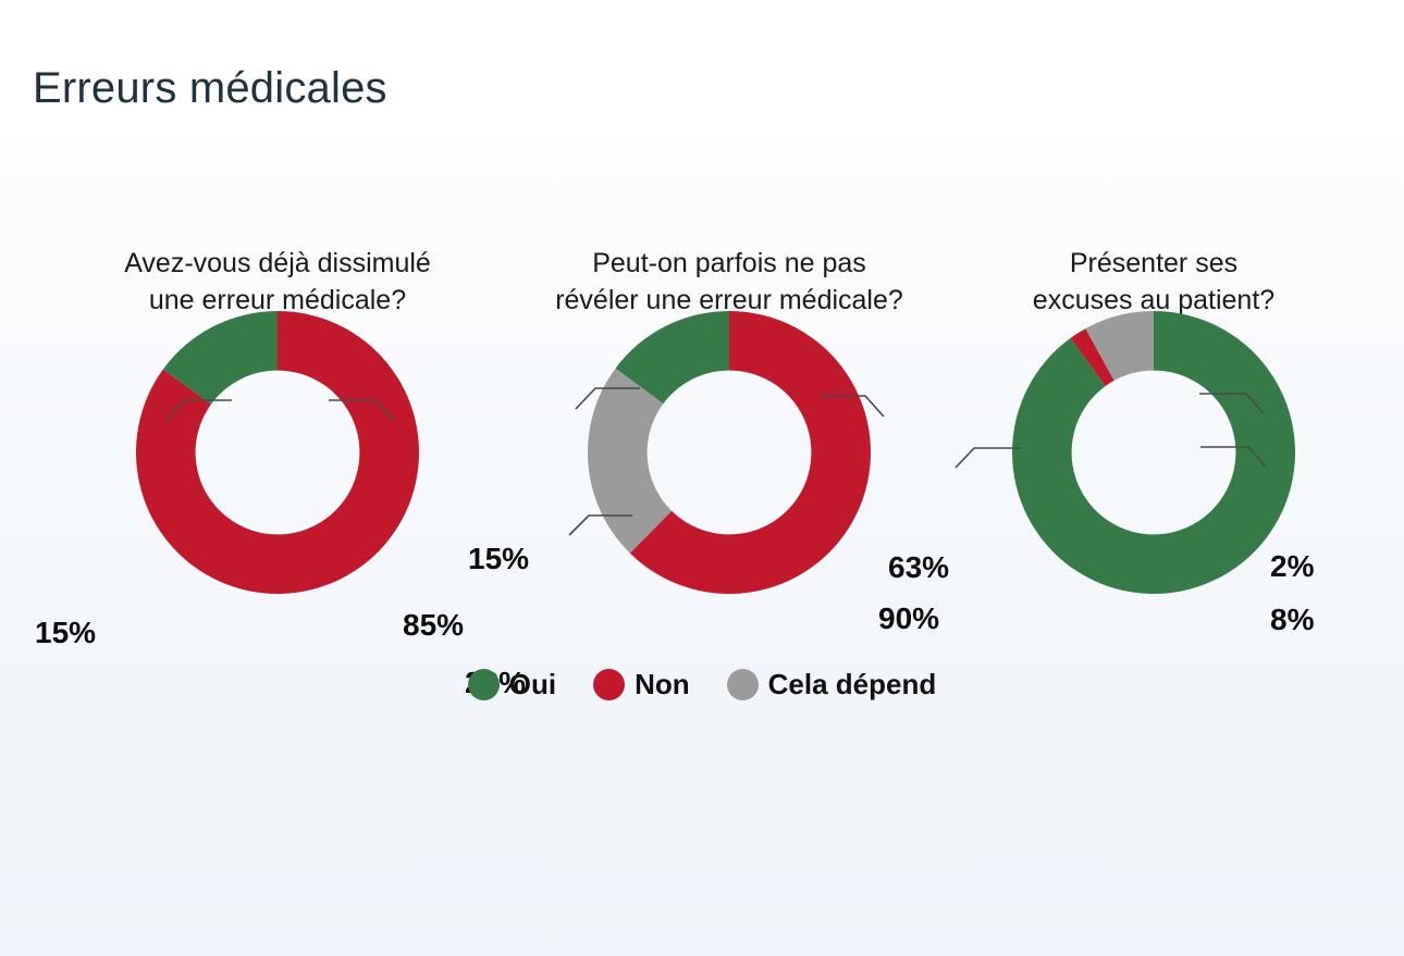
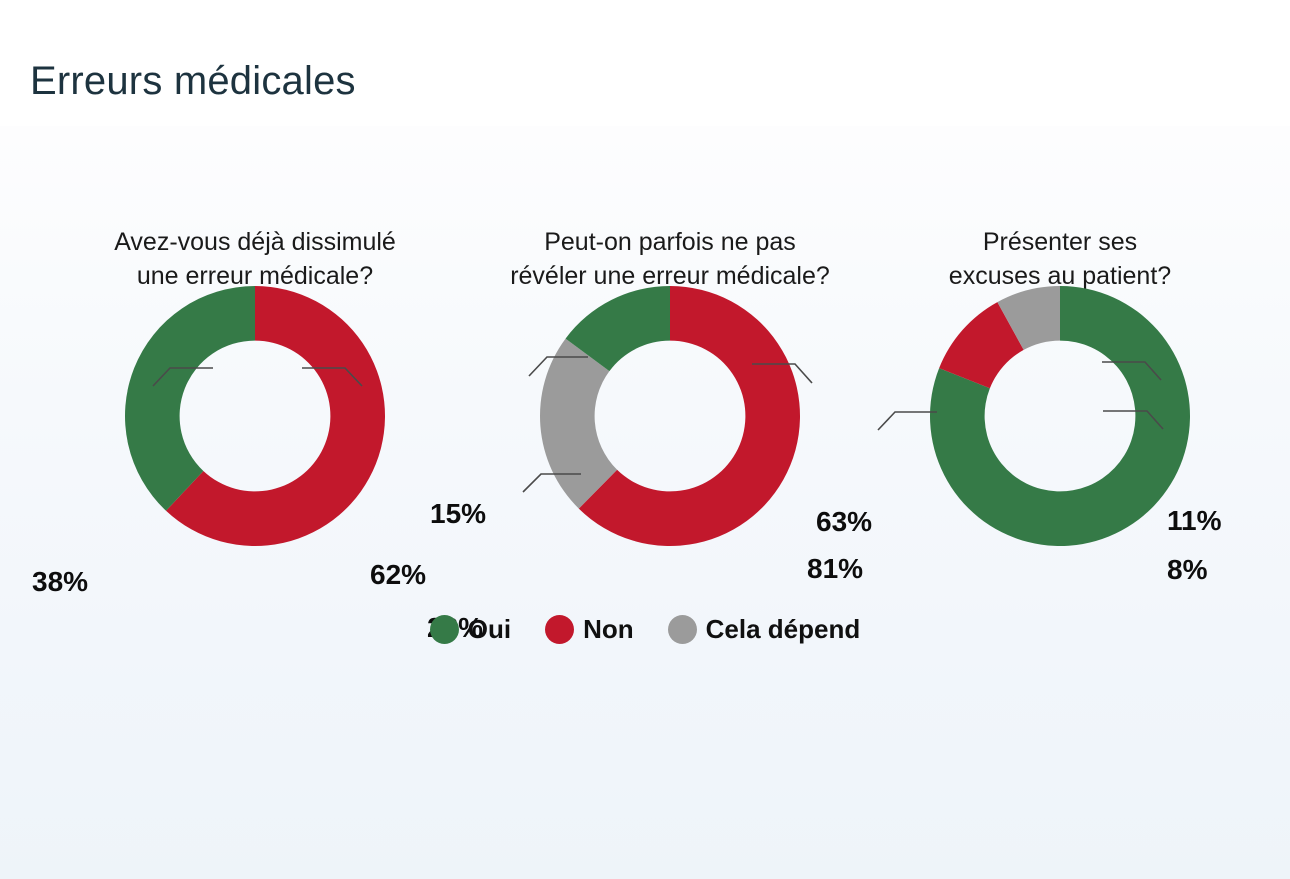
Avez-vous déjà dissimulé une erreur médicale?/Non: 85% -> 62%
Avez-vous déjà dissimulé une erreur médicale?/Oui: 15% -> 38%
Présenter ses excuses au patient?/Oui: 90% -> 81%
Présenter ses excuses au patient?/Non: 2% -> 11%
